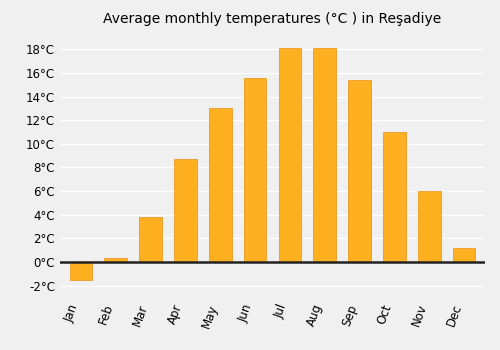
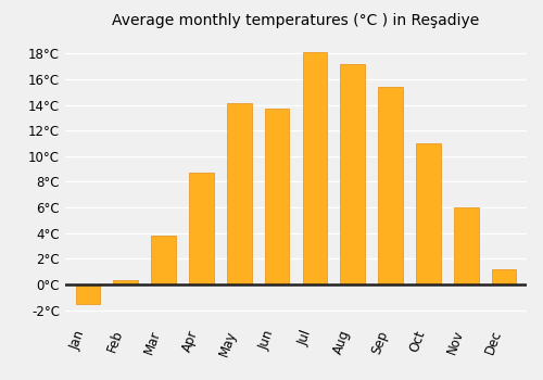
May: 13.0°C -> 14.1°C
Jun: 15.6°C -> 13.7°C
Aug: 18.1°C -> 17.2°C
